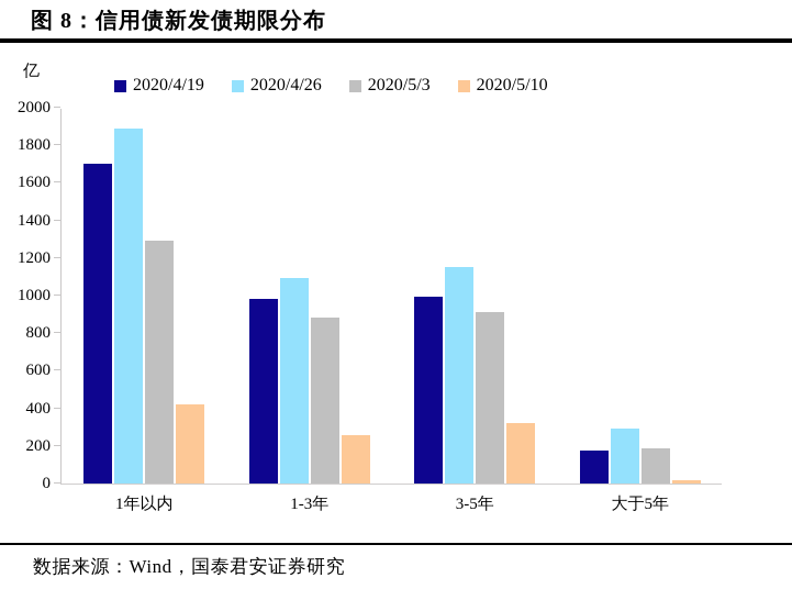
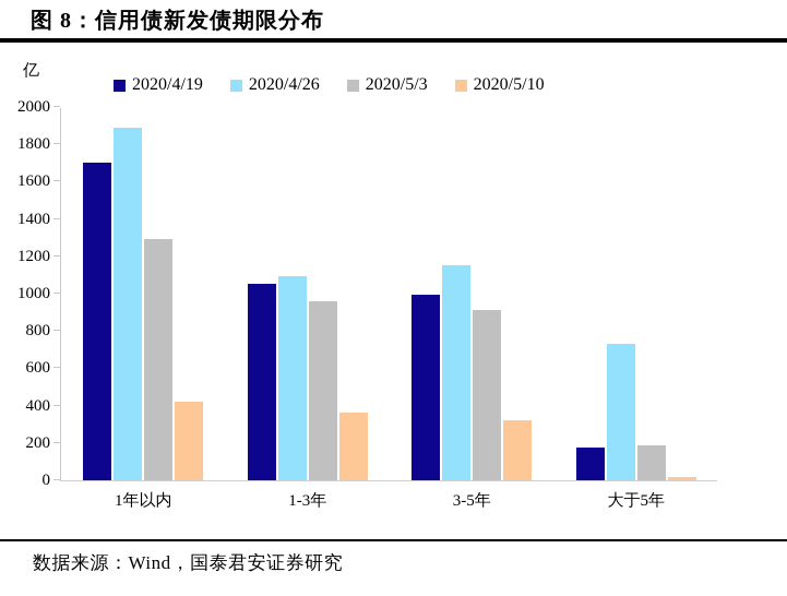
2020/4/19/1-3年: 980 -> 1050
2020/5/3/1-3年: 880 -> 960
2020/5/10/1-3年: 260 -> 360
2020/4/26/大于5年: 290 -> 730
